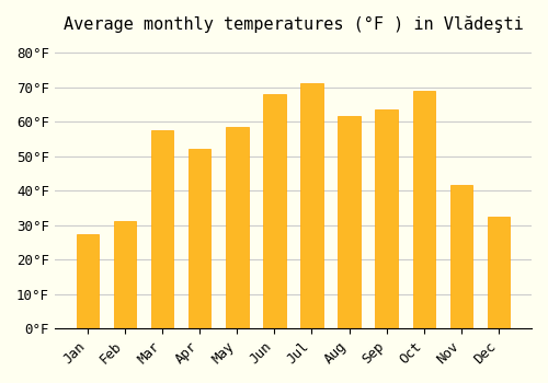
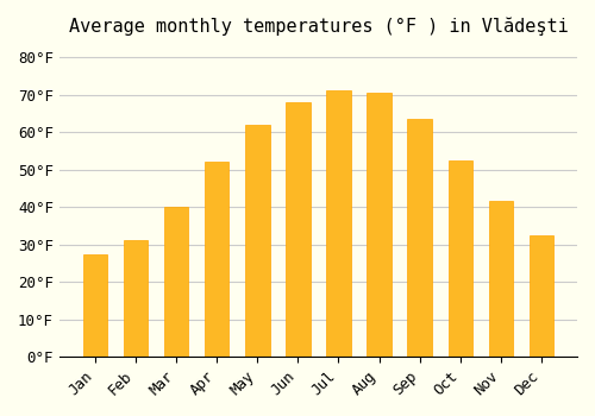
Mar: 57.5°F -> 40.0°F
May: 58.5°F -> 62.0°F
Aug: 61.5°F -> 70.5°F
Oct: 69.0°F -> 52.5°F
